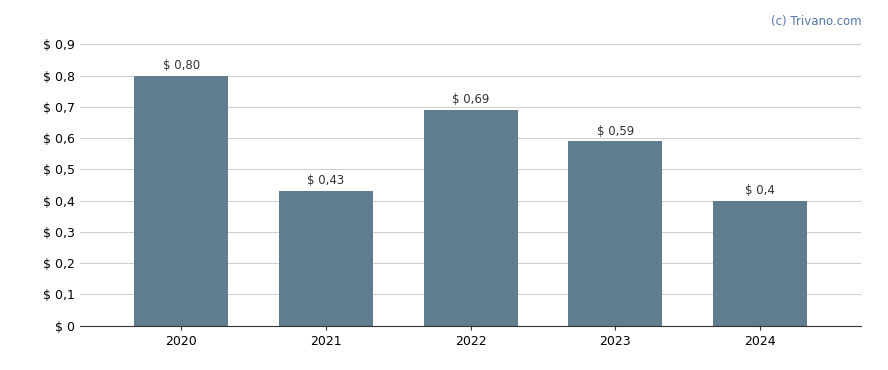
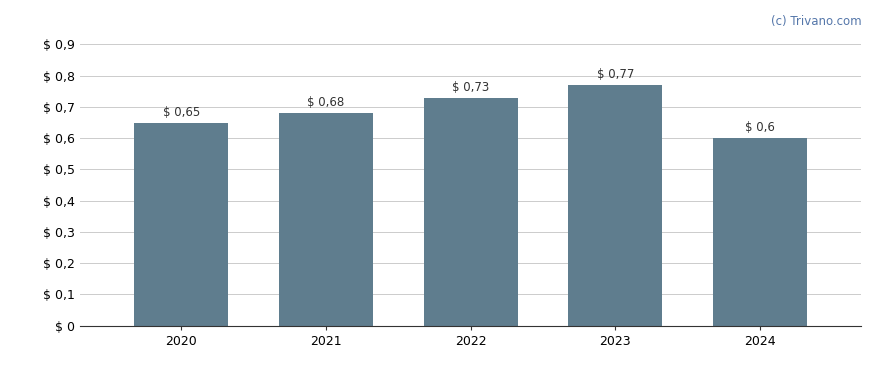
2020: 0,80 -> 0,65
2021: 0,43 -> 0,68
2022: 0,69 -> 0,73
2023: 0,59 -> 0,77
2024: 0,4 -> 0,6
